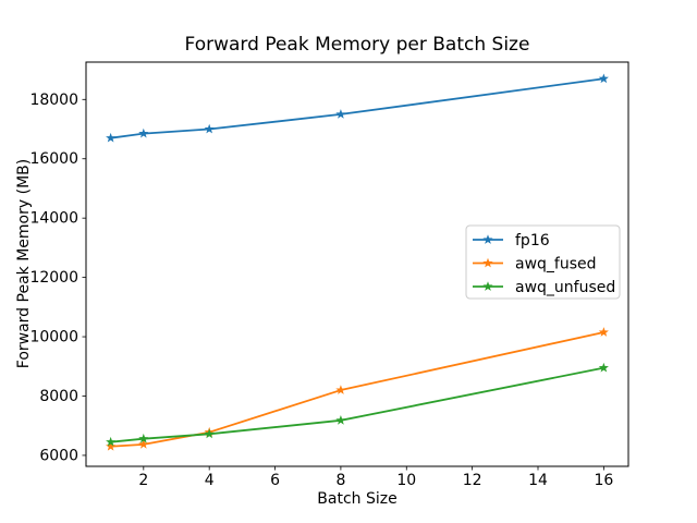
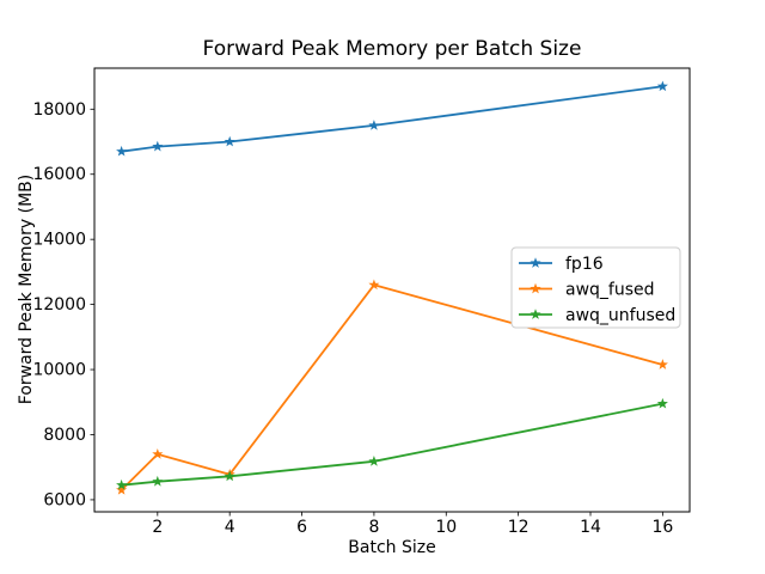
awq_fused/2: 6400 -> 7400
awq_fused/8: 8200 -> 12600
